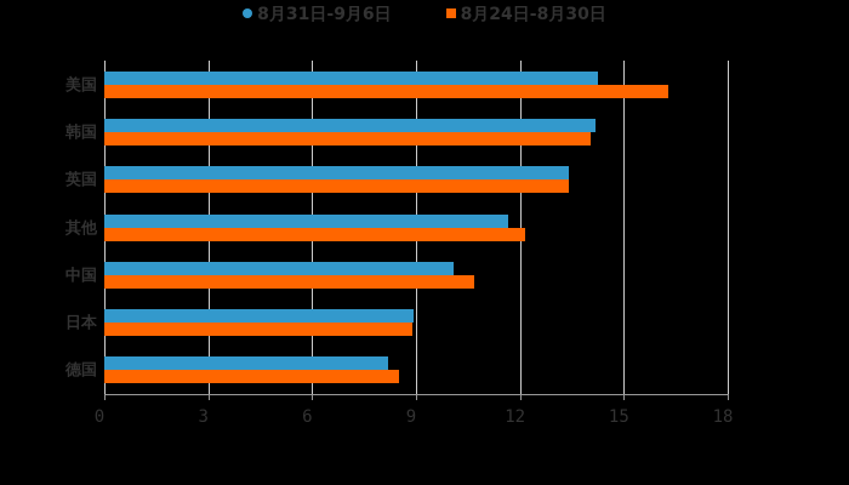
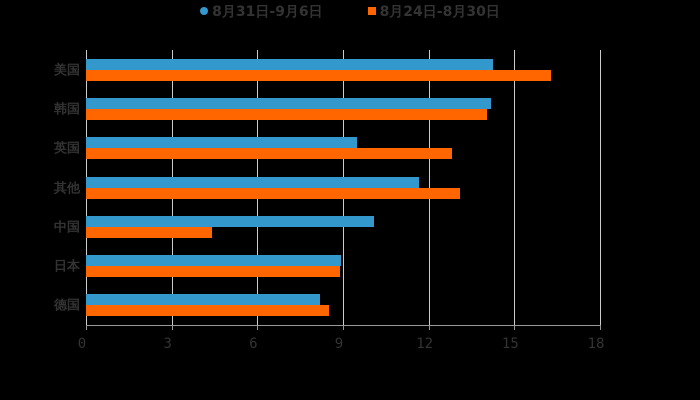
8月31日-9月6日/英国: 13.4 -> 9.5
8月24日-8月30日/英国: 13.4 -> 12.8
8月24日-8月30日/其他: 12.2 -> 13.1
8月24日-8月30日/中国: 10.7 -> 4.4
